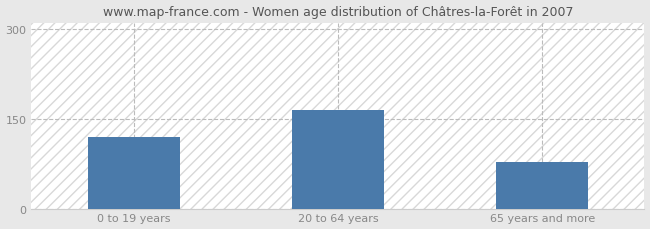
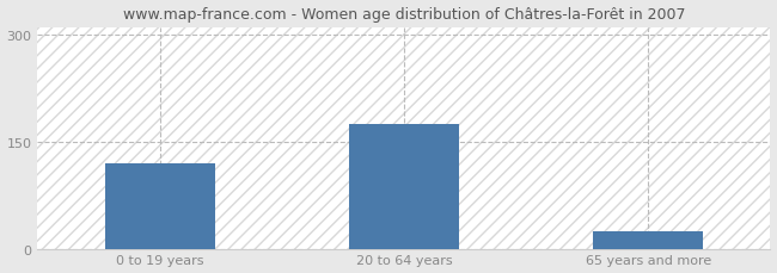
20 to 64 years: 164 -> 175
65 years and more: 78 -> 25
